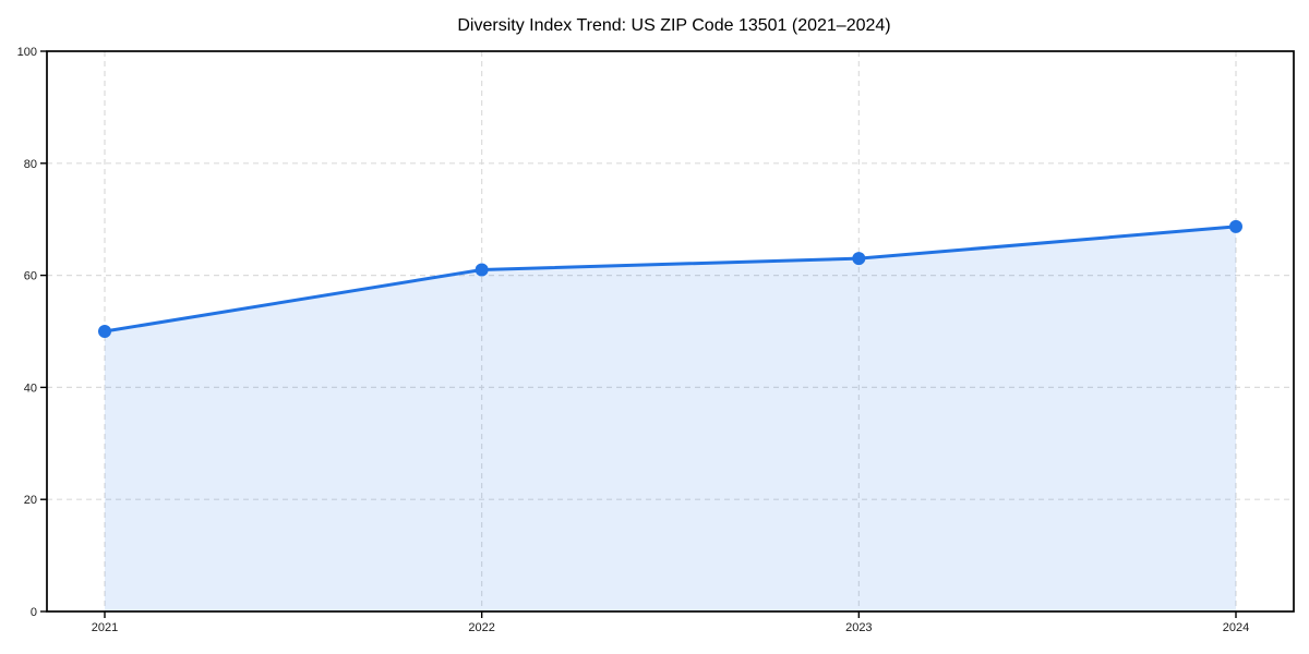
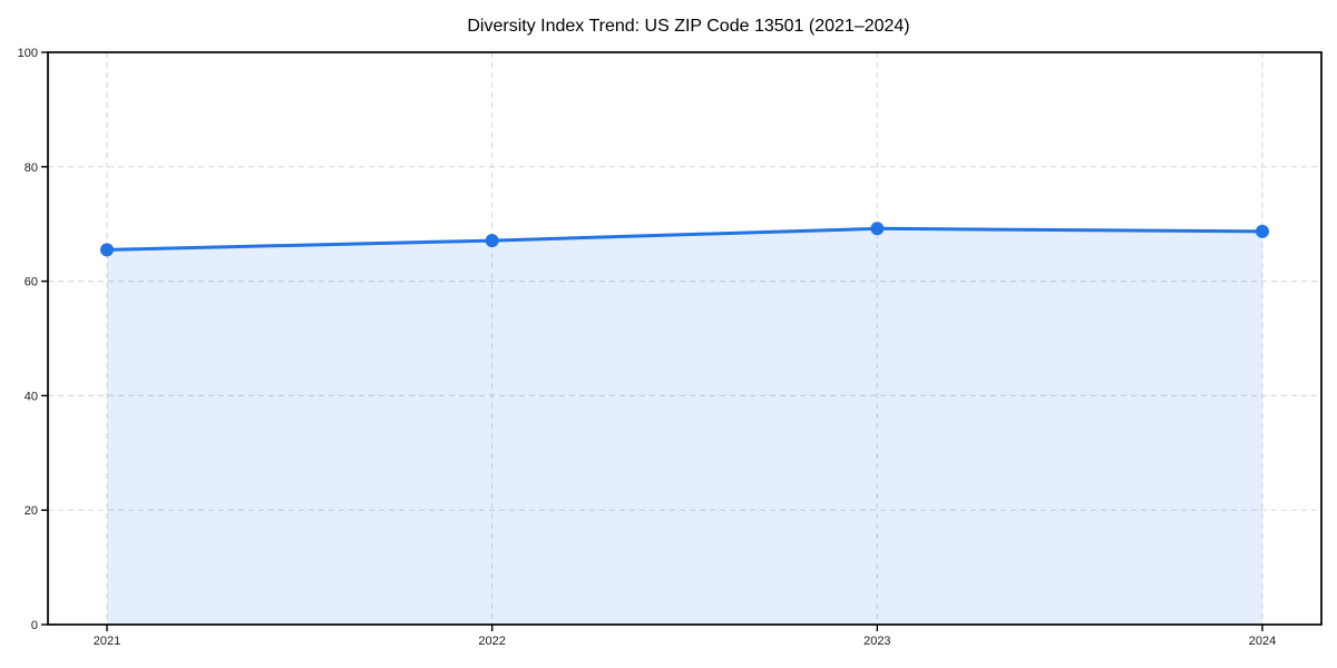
2021: 50 -> 66
2022: 61 -> 67
2023: 63 -> 69
